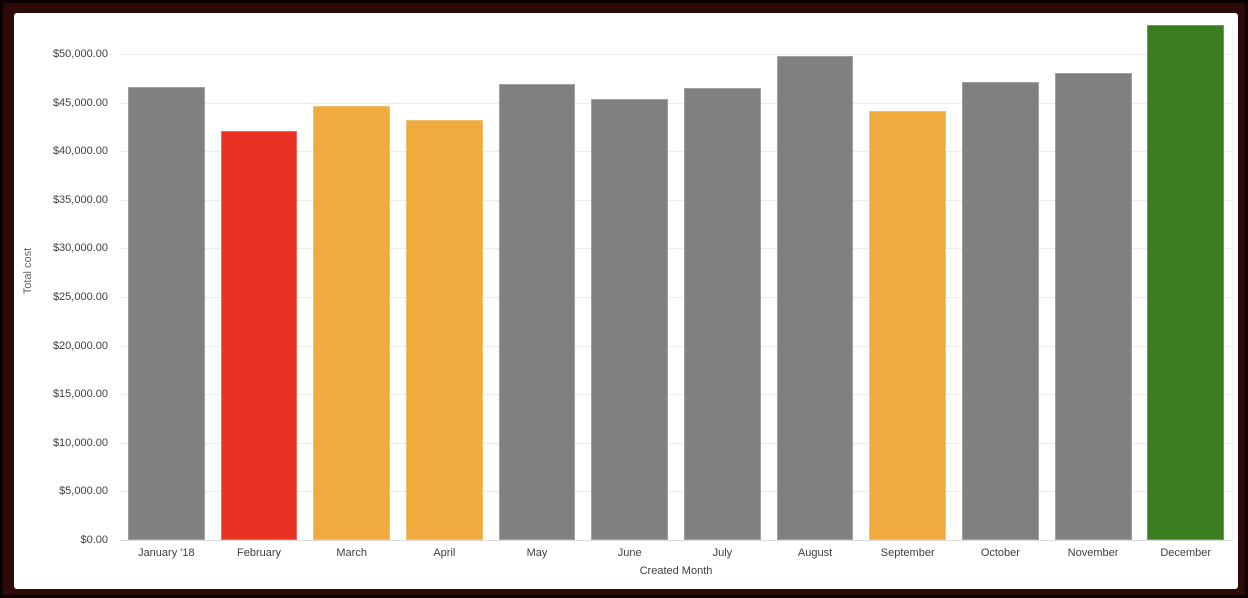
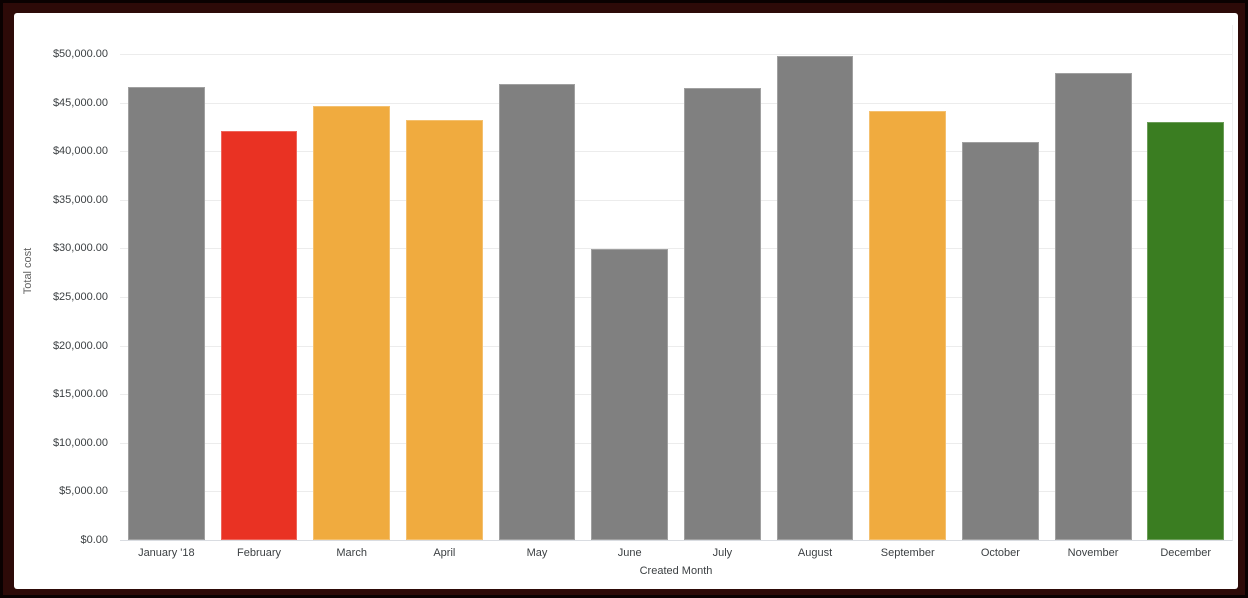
June: $45000 -> $30000
October: $47000 -> $41000
December: $53000 -> $43000
